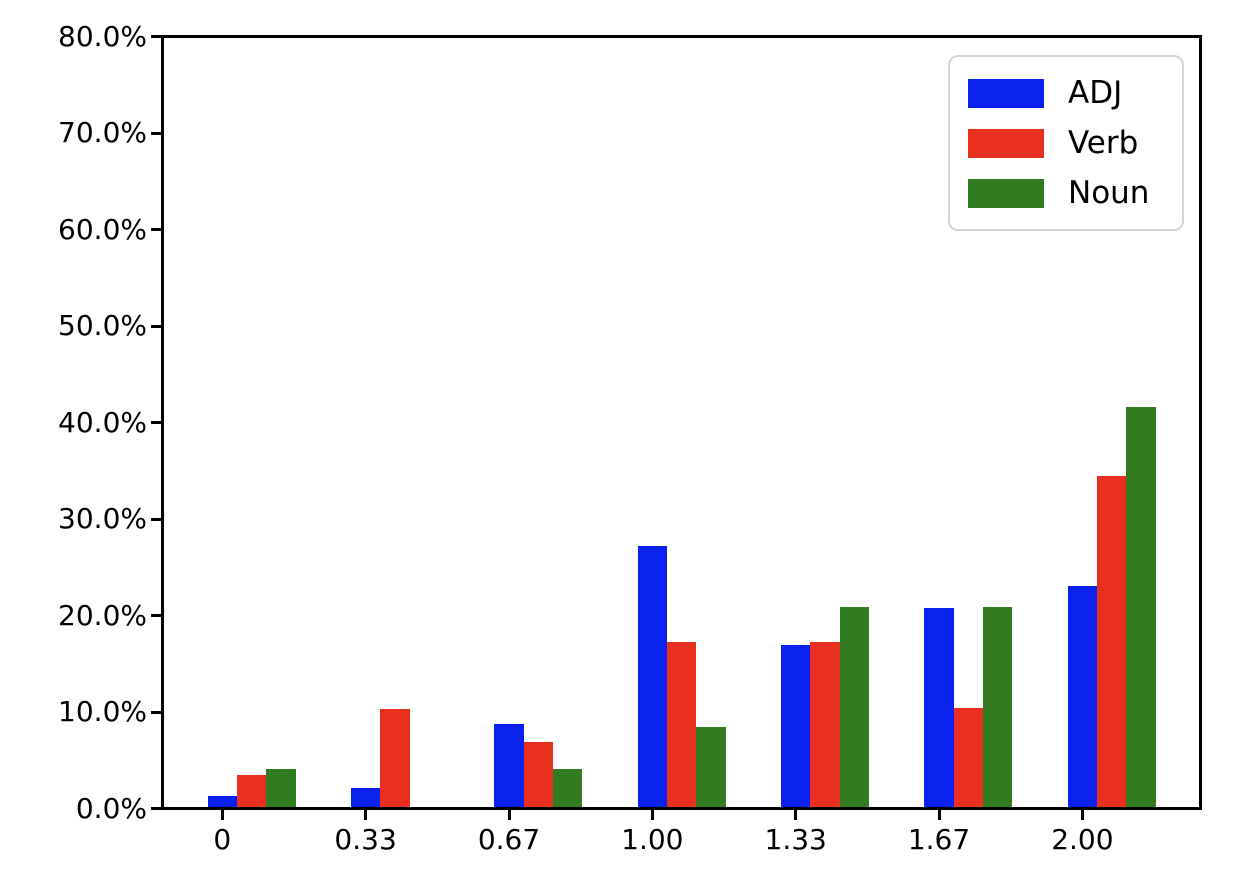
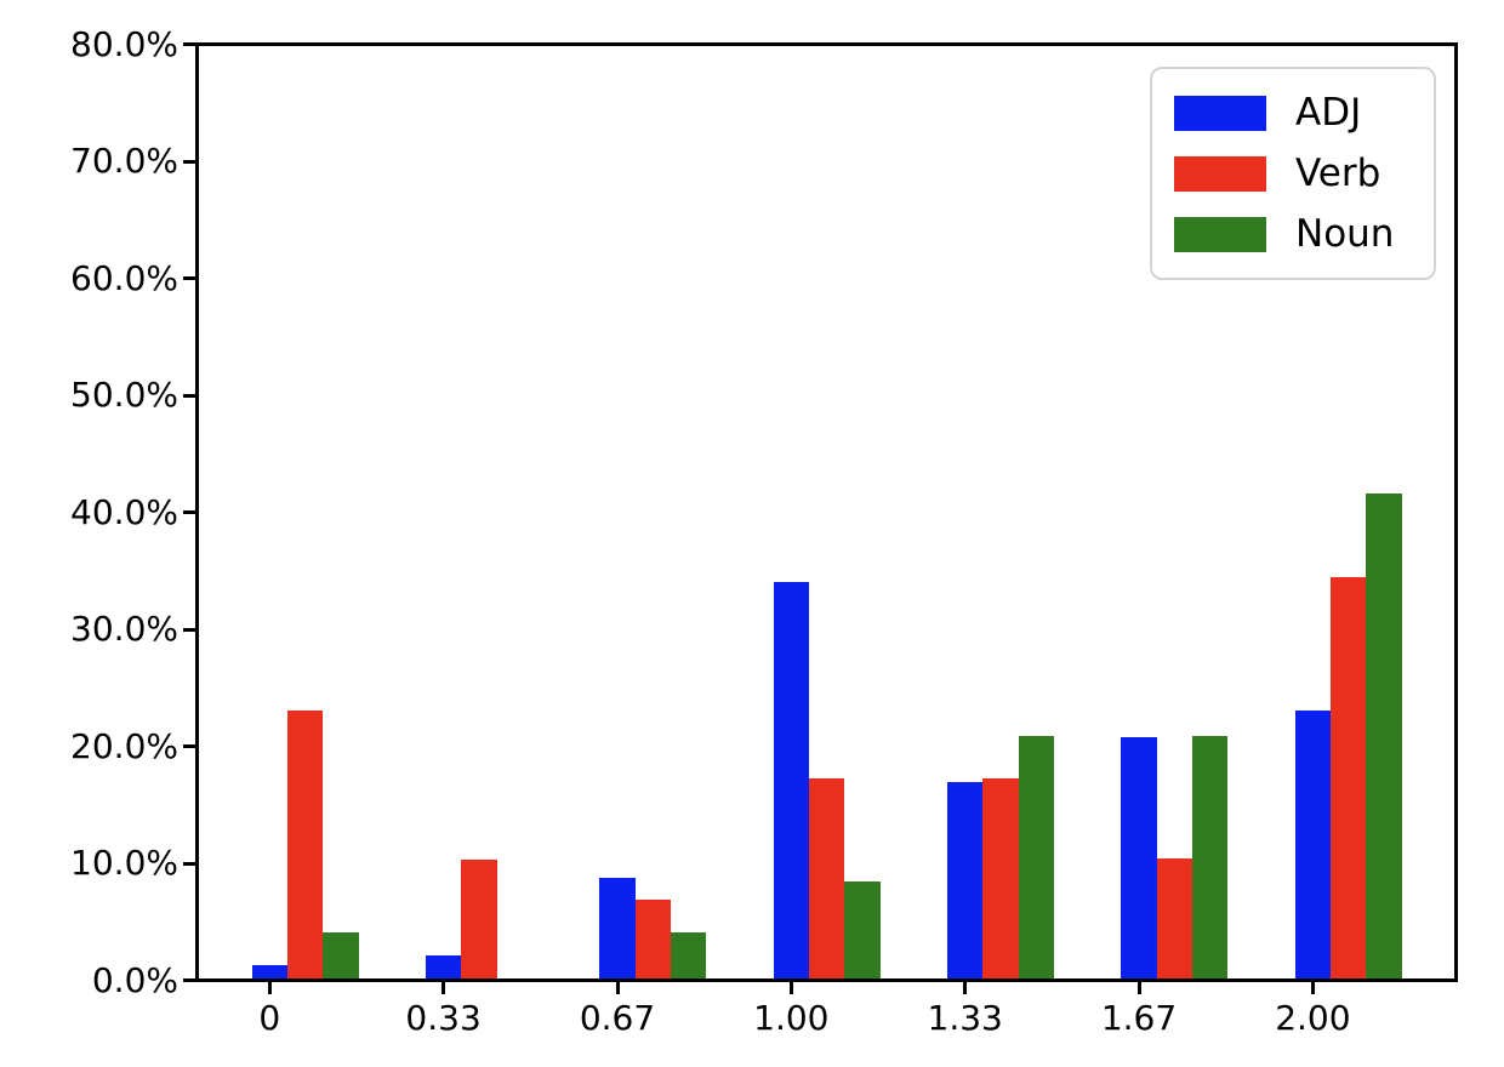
Verb/0: 3% -> 23%
ADJ/1.00: 27% -> 34%
